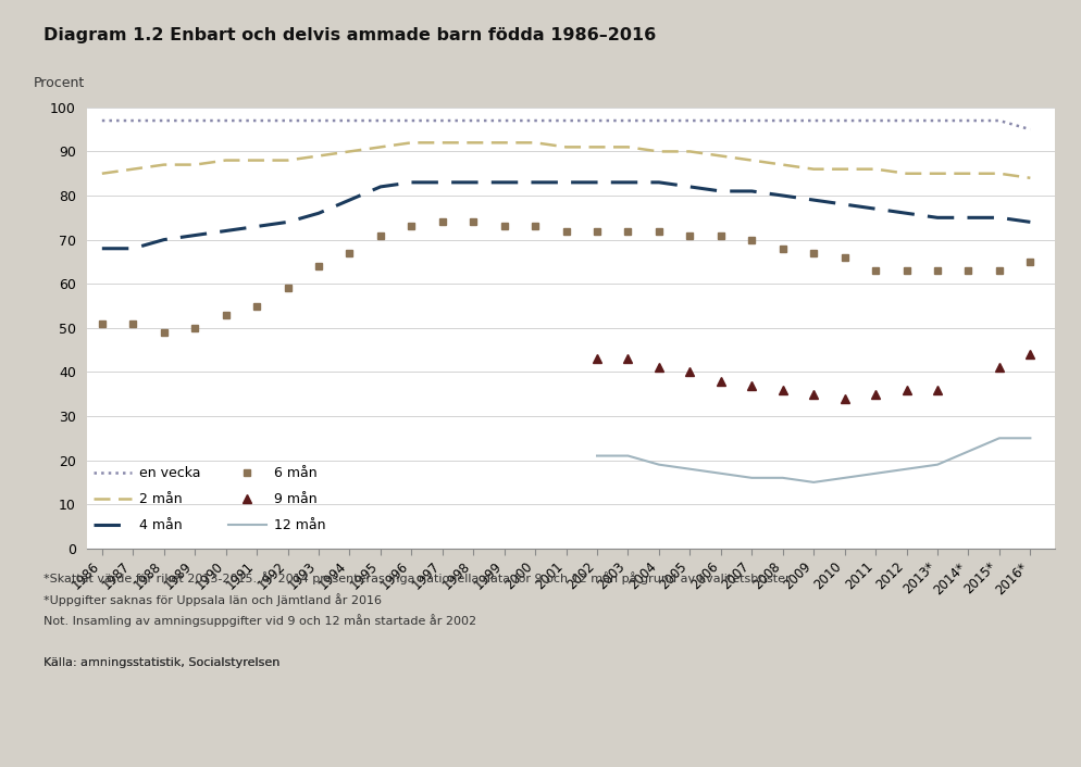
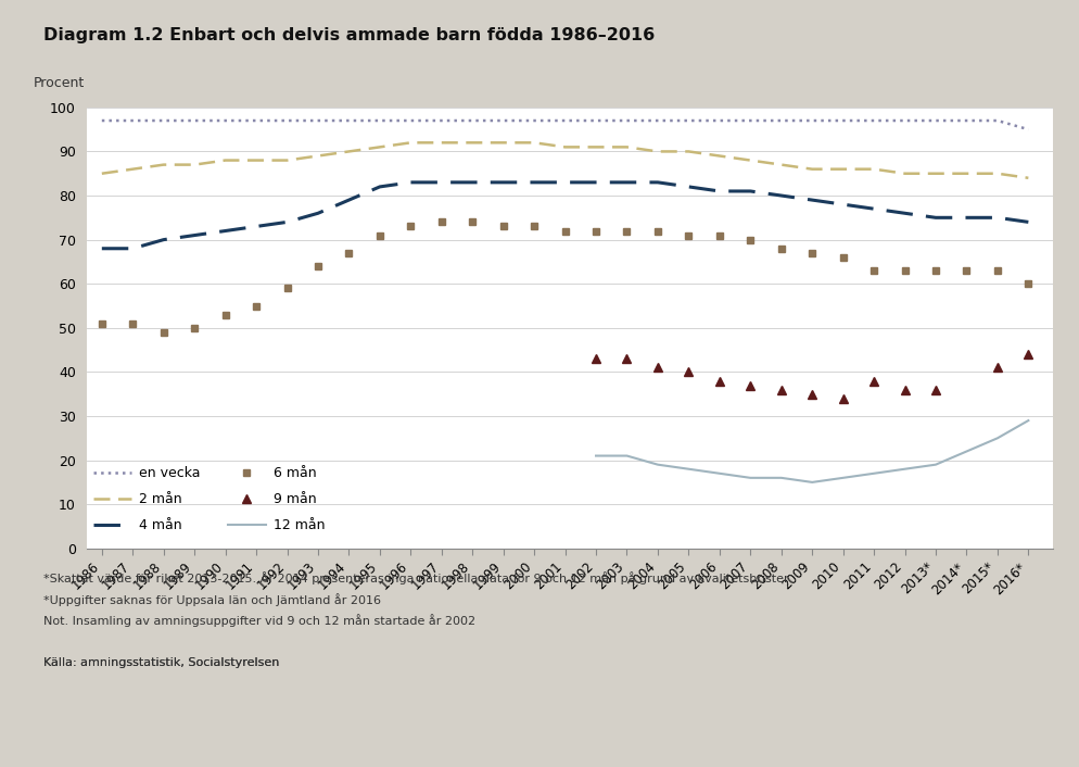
9 mån/2011: 35 -> 38
6 mån/2016*: 65 -> 60
12 mån/2016*: 25 -> 29
